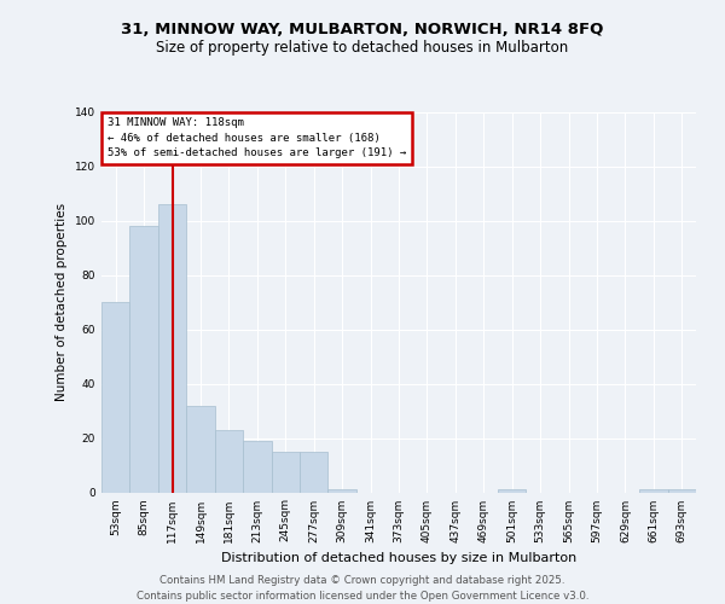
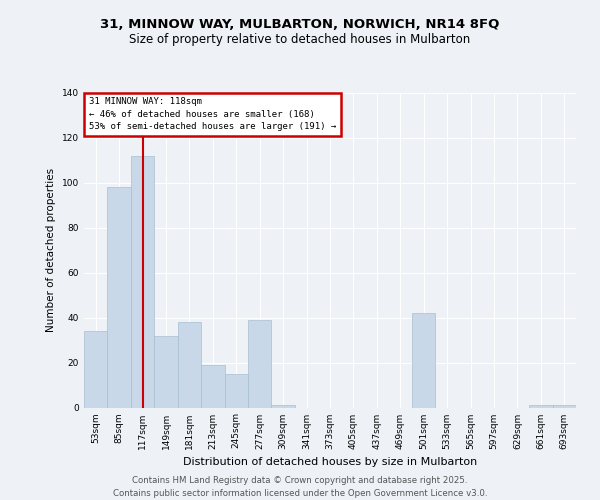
53sqm: 70 -> 34
117sqm: 106 -> 112
181sqm: 23 -> 38
277sqm: 15 -> 39
501sqm: 1 -> 42
